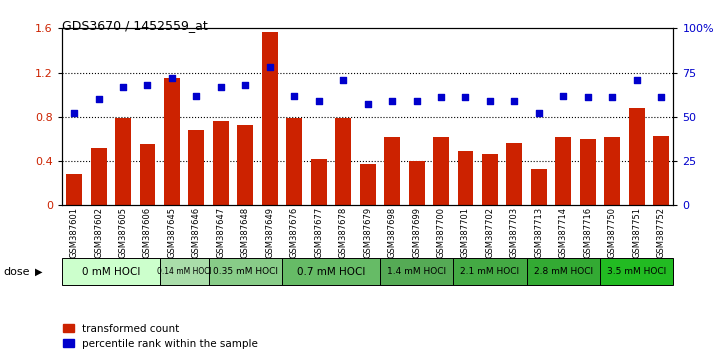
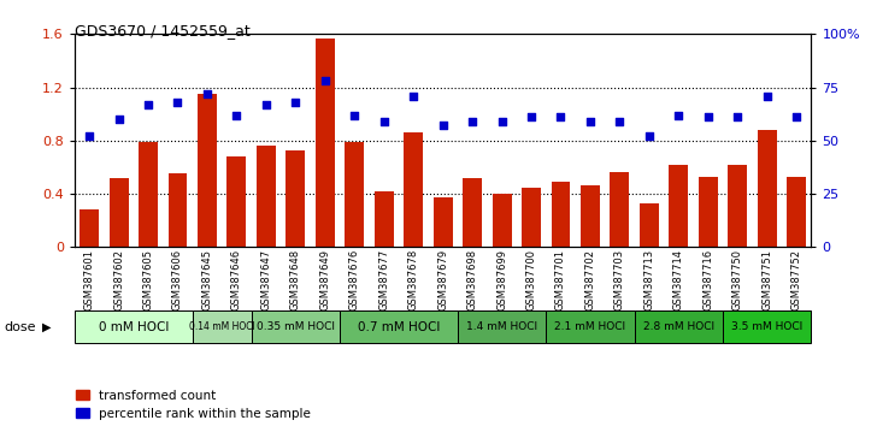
transformed count/GSM387678: 0.79 -> 0.86
transformed count/GSM387698: 0.62 -> 0.52
transformed count/GSM387700: 0.62 -> 0.45
transformed count/GSM387716: 0.60 -> 0.53
transformed count/GSM387752: 0.63 -> 0.53
